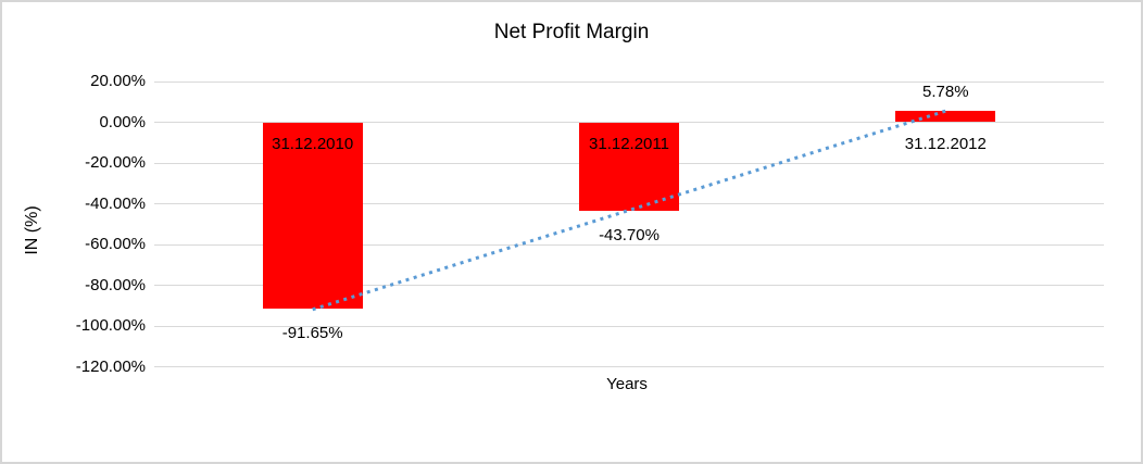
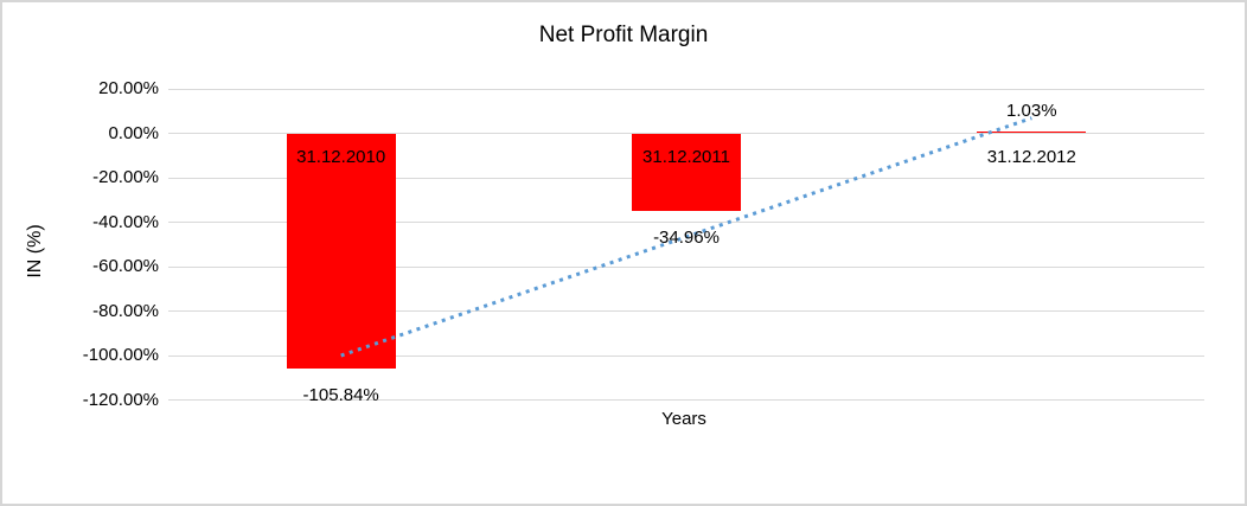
31.12.2010: -91.65% -> -105.84%
31.12.2011: -43.70% -> -34.96%
31.12.2012: 5.78% -> 1.03%
